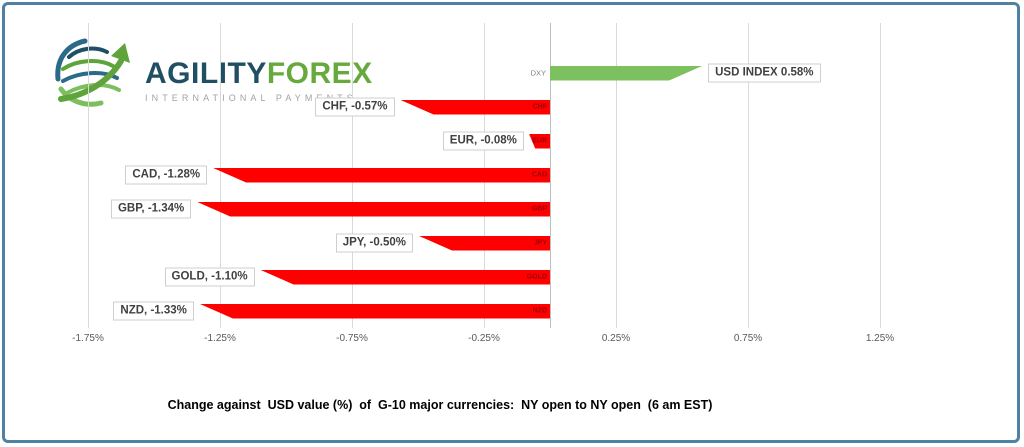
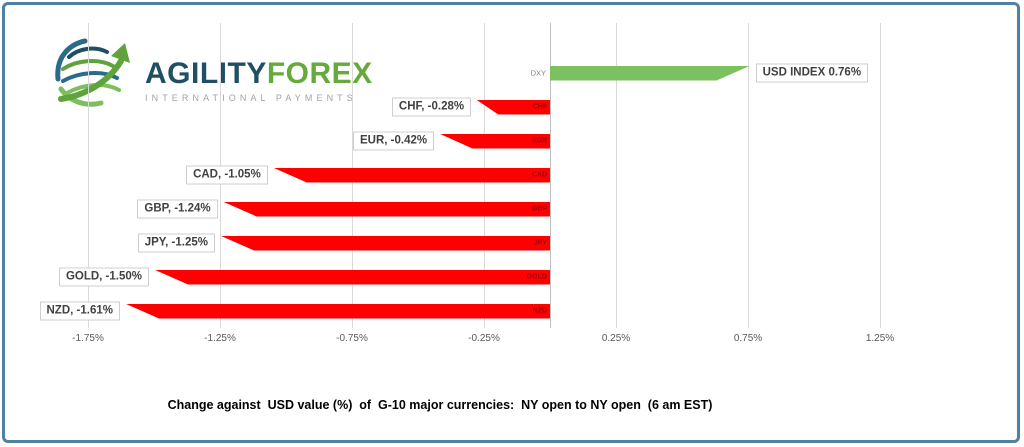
DXY: 0.58% -> 0.76%
CHF: -0.57% -> -0.28%
EUR: -0.08% -> -0.42%
CAD: -1.28% -> -1.05%
GBP: -1.34% -> -1.24%
JPY: -0.50% -> -1.25%
GOLD: -1.10% -> -1.50%
NZD: -1.33% -> -1.61%
